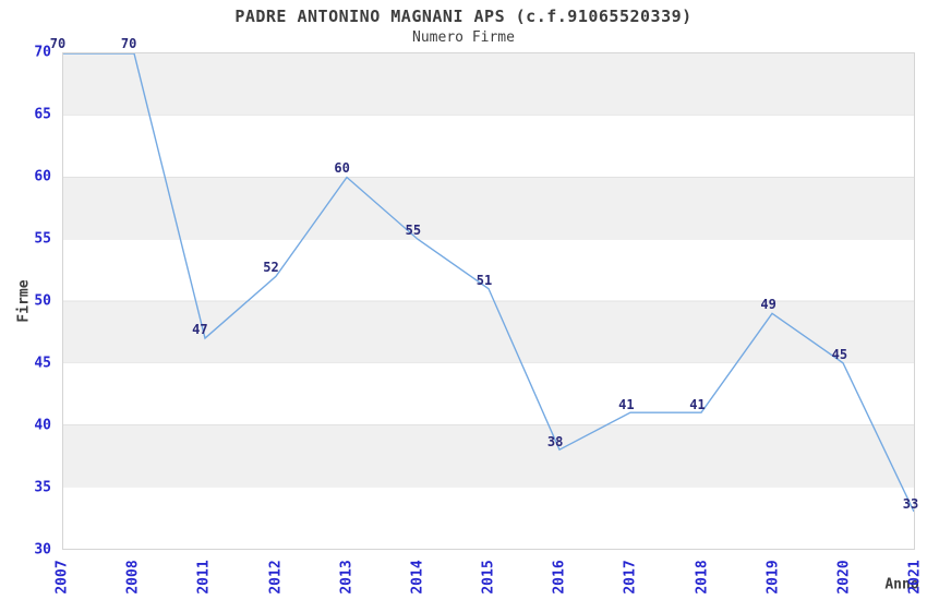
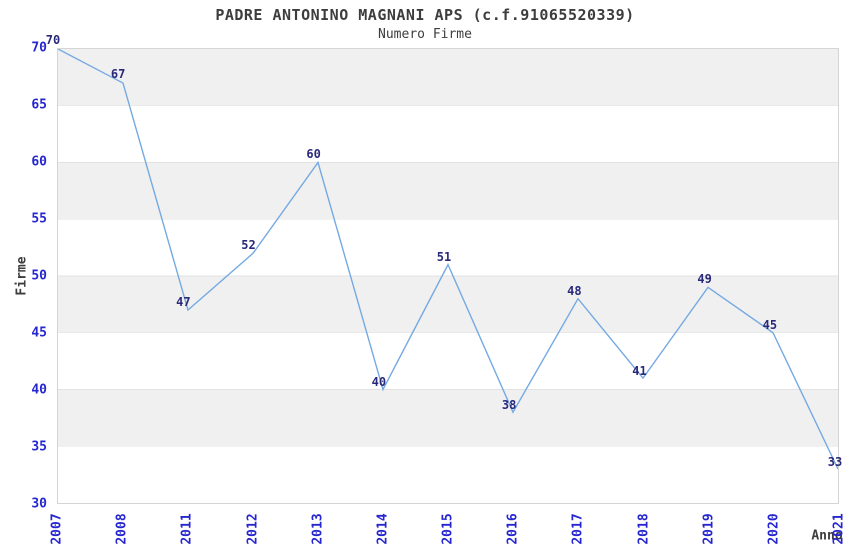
2008: 70 -> 67
2014: 55 -> 40
2017: 41 -> 48
